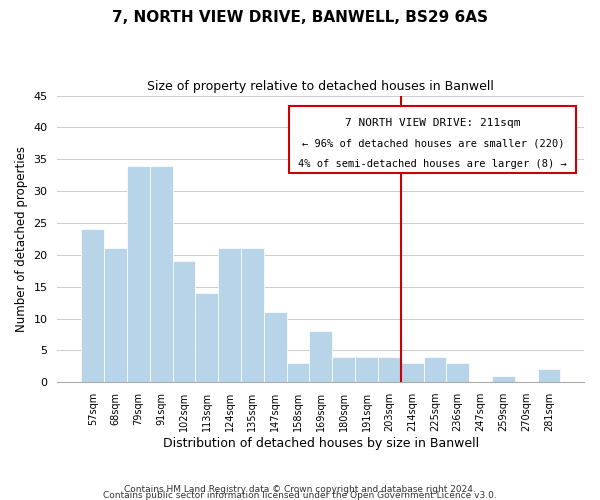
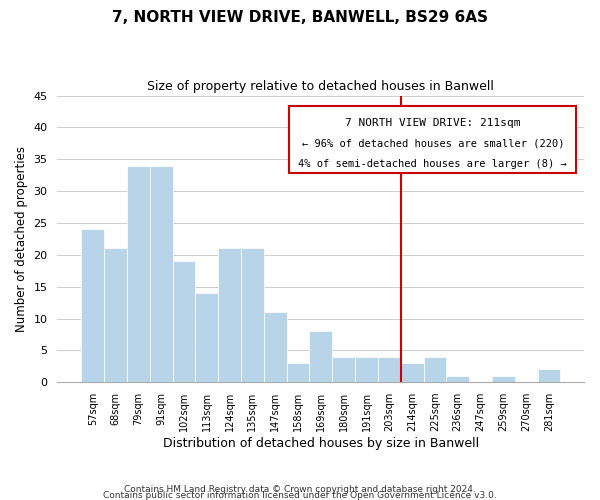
236sqm: 3 -> 1
